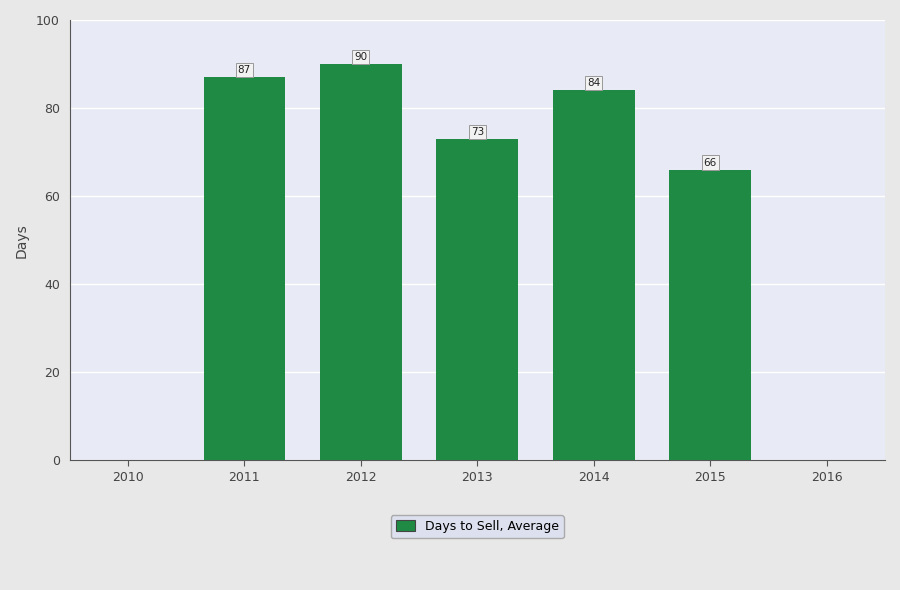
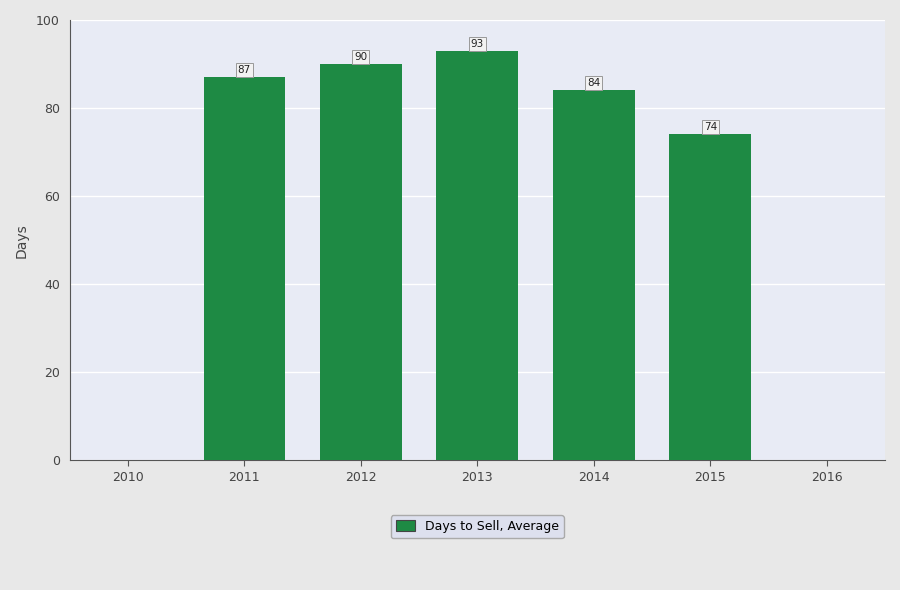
2013: 73 -> 93
2015: 66 -> 74
